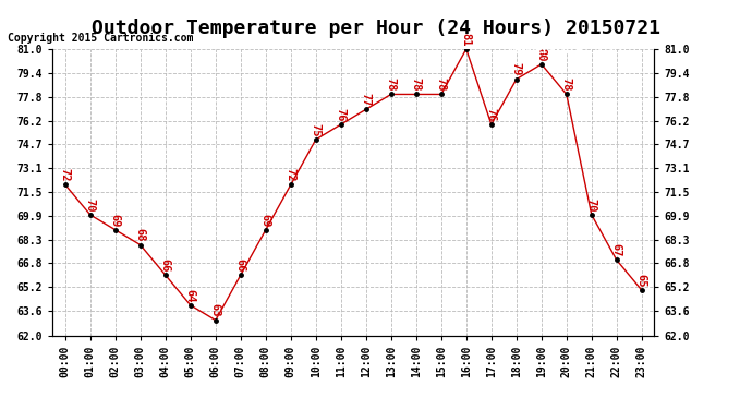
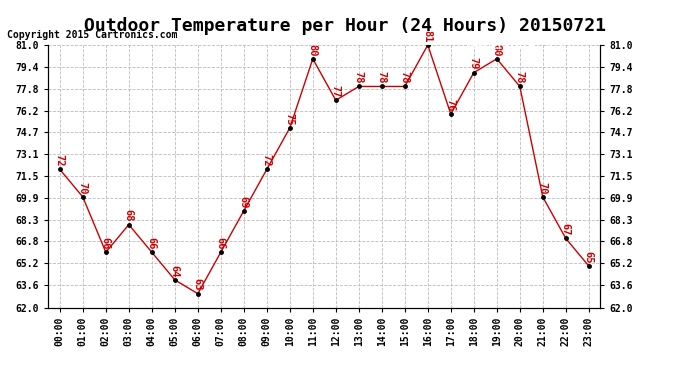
02:00: 69 -> 66
11:00: 76 -> 80
